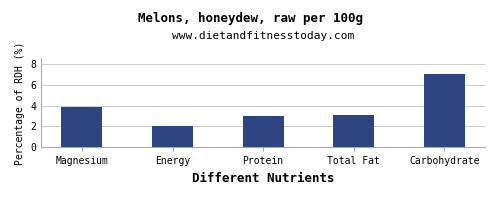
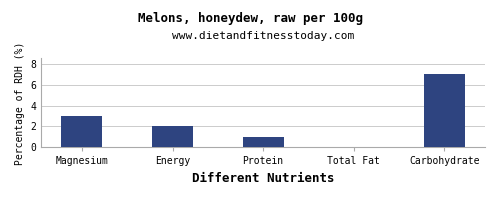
Magnesium: 3.9 -> 3.0
Protein: 3.0 -> 1.0
Total Fat: 3.1 -> 0.1
